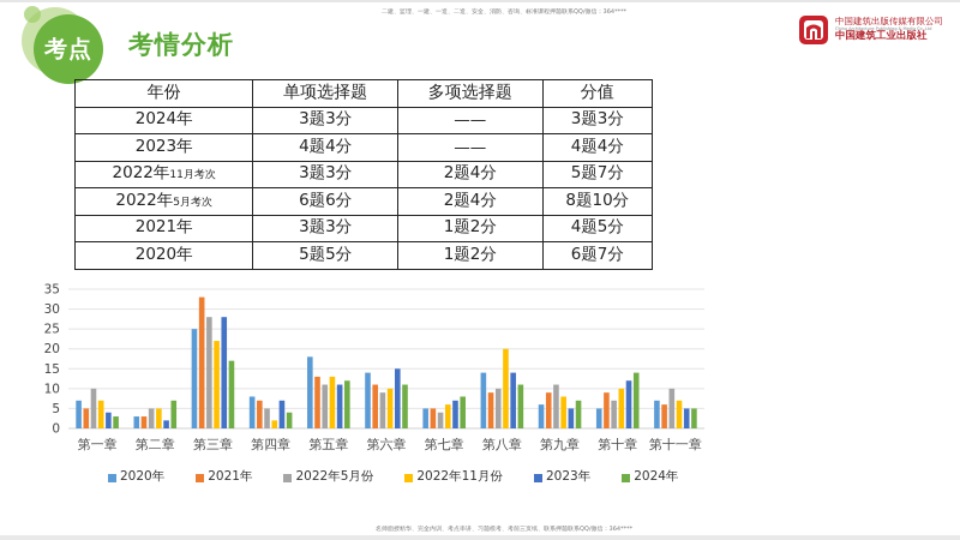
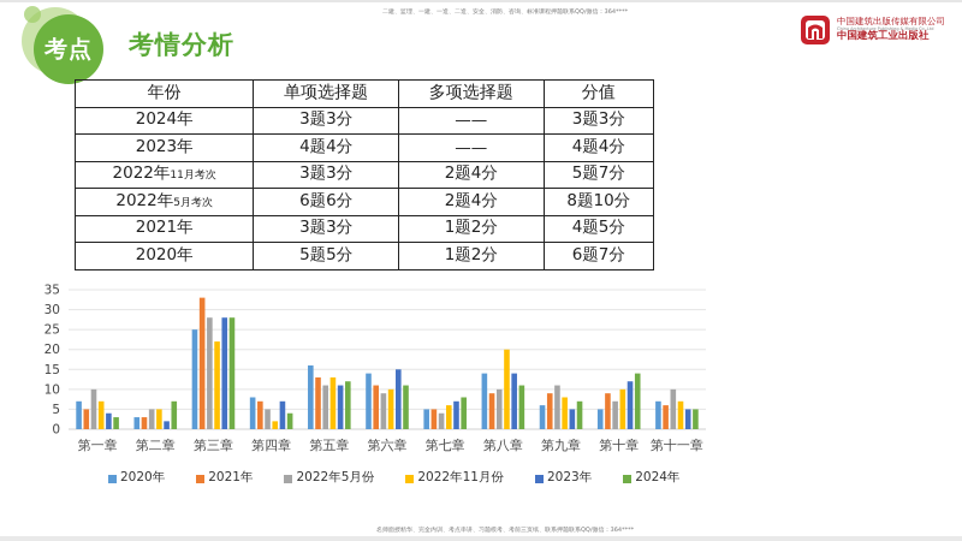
2024年/第三章: 17 -> 28
2020年/第五章: 18 -> 16
